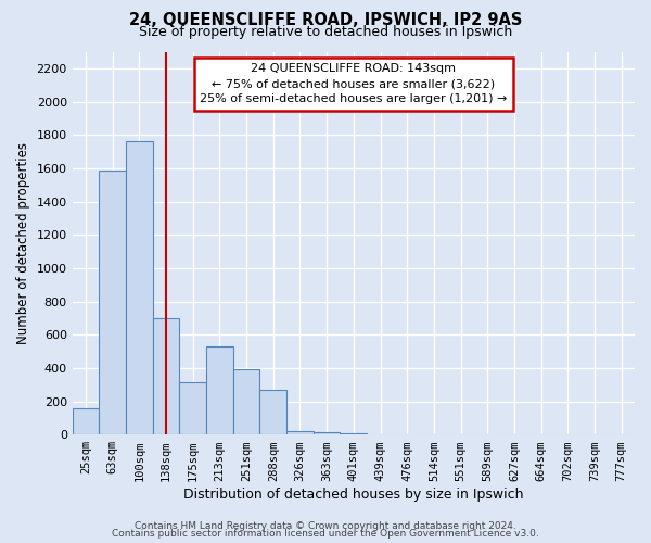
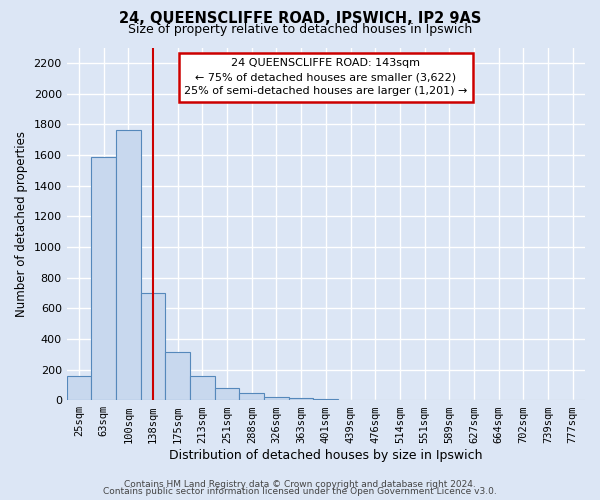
213sqm: 530 -> 160
251sqm: 390 -> 80
288sqm: 270 -> 40
